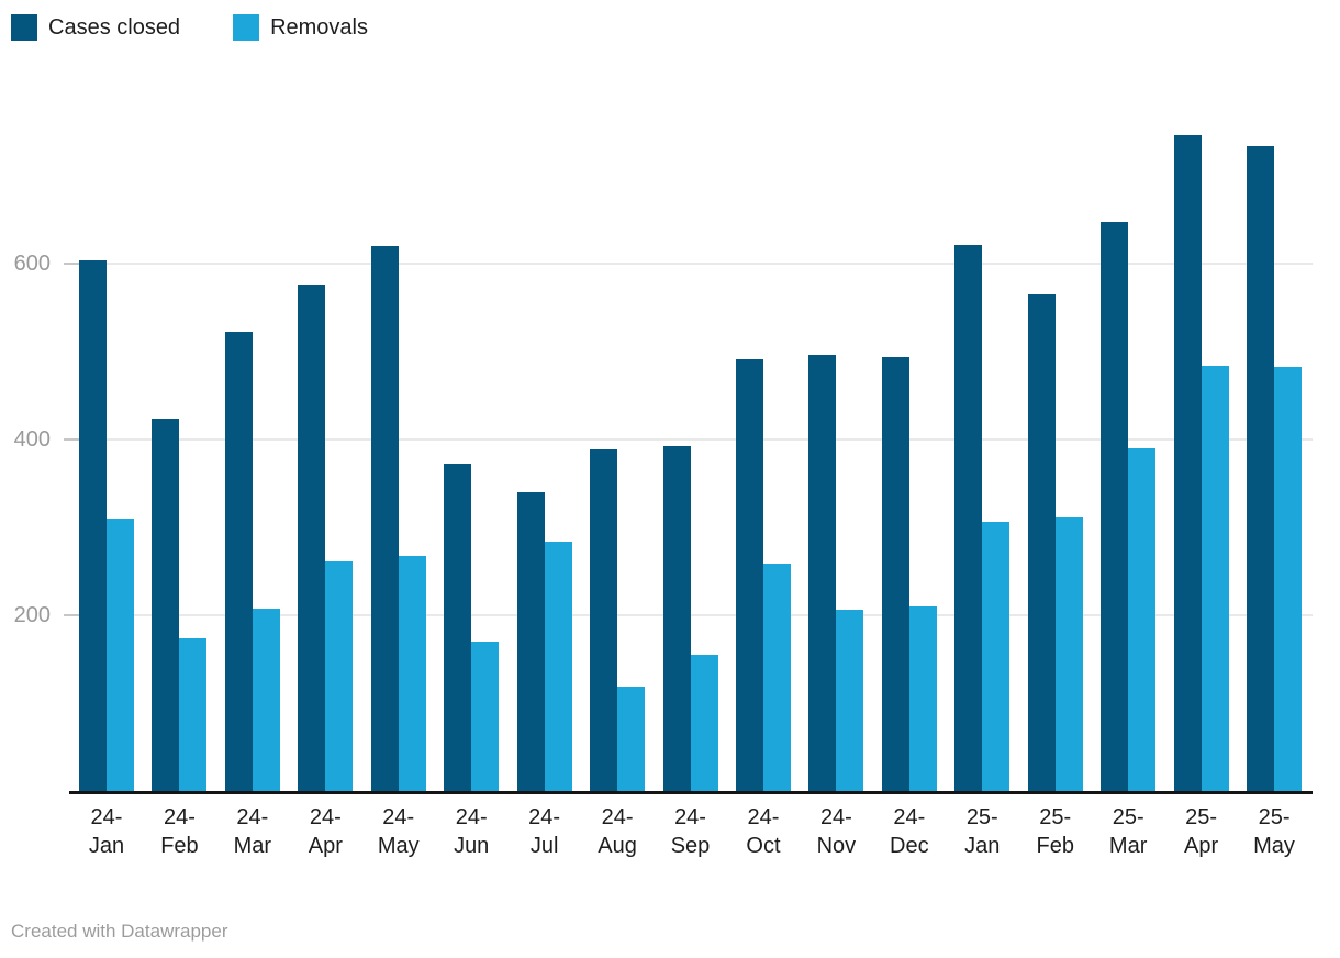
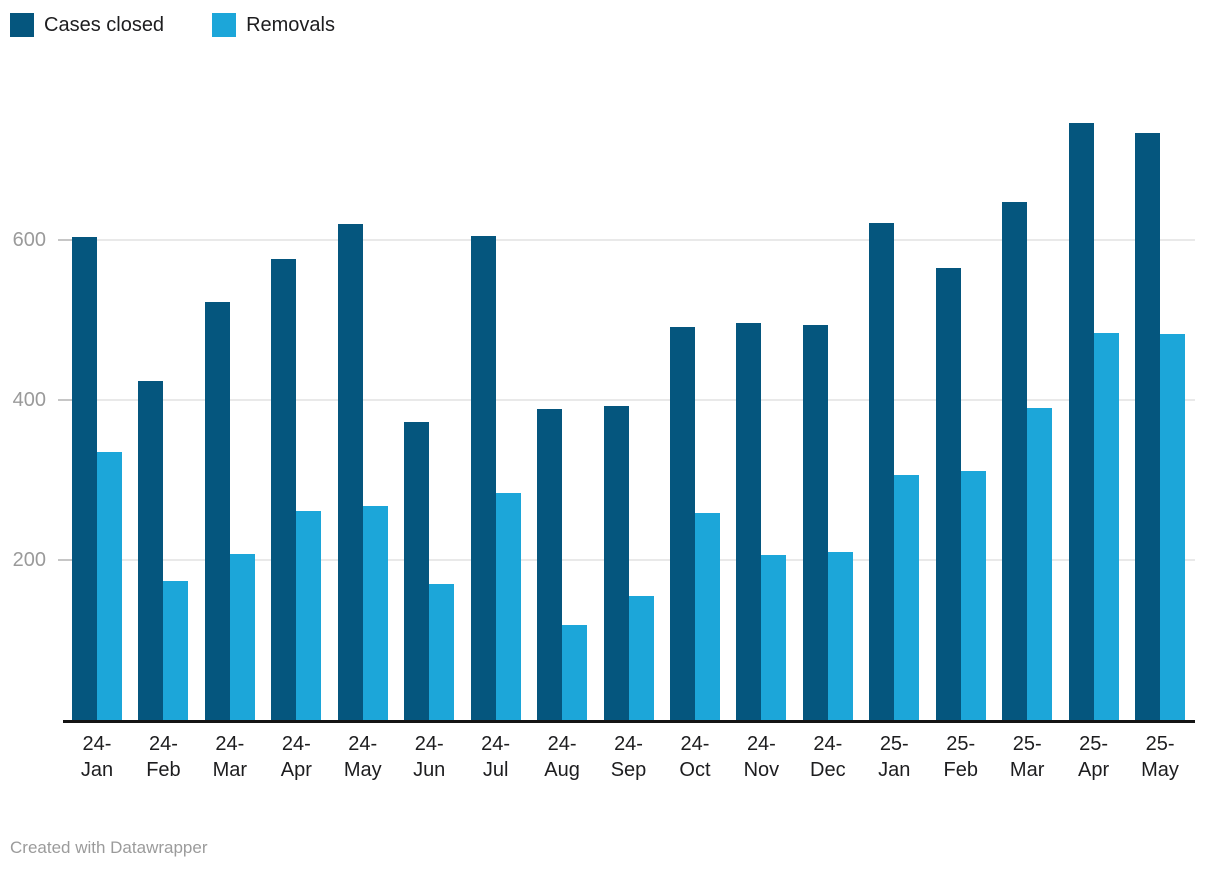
Removals/24-Jan: 310 -> 340
Cases closed/24-Jul: 340 -> 600
